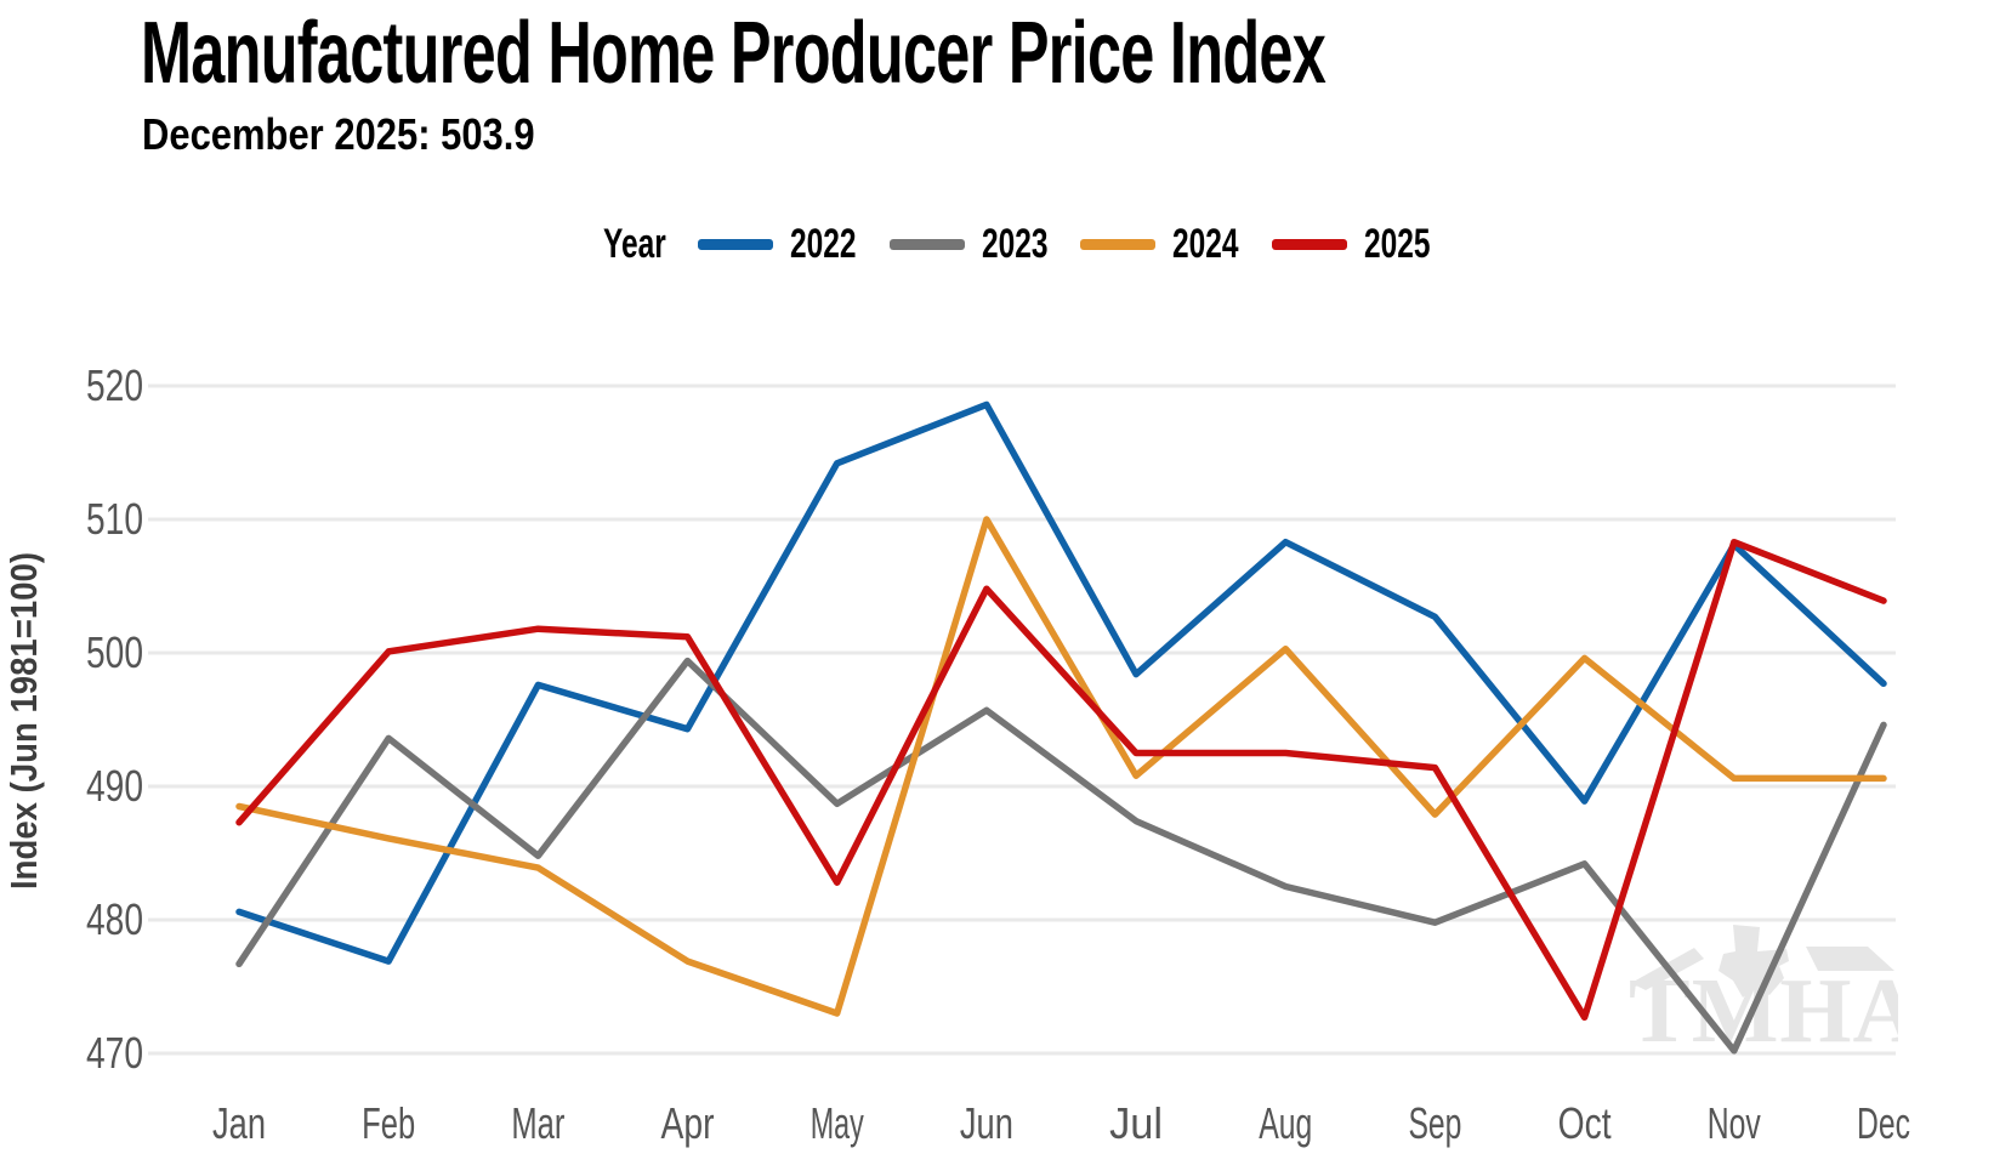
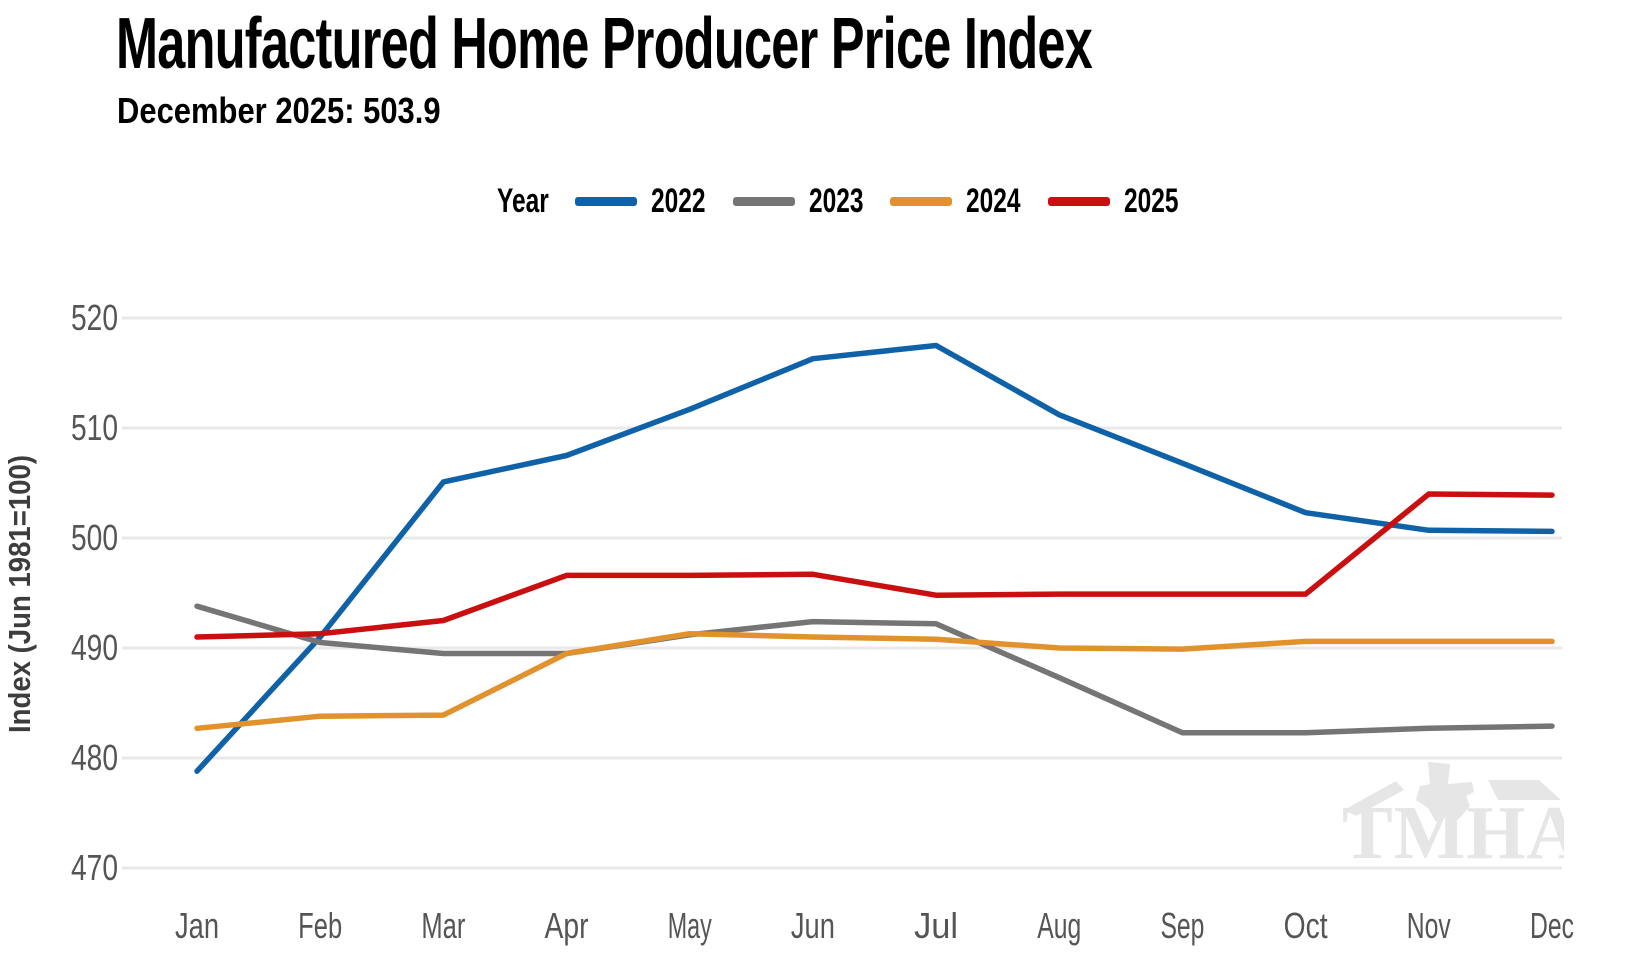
2022/Jan: 480.6 -> 478.8
2023/Jan: 476.7 -> 493.8
2024/Jan: 488.5 -> 482.7
2025/Jan: 487.3 -> 491.0
2022/Feb: 476.9 -> 491.0
2023/Feb: 493.6 -> 490.5
2024/Feb: 486.1 -> 483.8
2025/Feb: 500.1 -> 491.3
2022/Mar: 497.6 -> 505.1
2023/Mar: 484.8 -> 489.5
2025/Mar: 501.8 -> 492.5
2022/Apr: 494.3 -> 507.5
2023/Apr: 499.4 -> 489.5
2024/Apr: 476.9 -> 489.5
2025/Apr: 501.2 -> 496.6
2022/May: 514.2 -> 511.7
2023/May: 488.7 -> 491.2
2024/May: 473.0 -> 491.3
2025/May: 482.8 -> 496.6
2022/Jun: 518.6 -> 516.3
2023/Jun: 495.7 -> 492.4
2024/Jun: 510.0 -> 491.0
2025/Jun: 504.8 -> 496.7
2022/Jul: 498.4 -> 517.5
2023/Jul: 487.4 -> 492.2
2025/Jul: 492.5 -> 494.8
2022/Aug: 508.3 -> 511.2
2023/Aug: 482.5 -> 487.3
2024/Aug: 500.3 -> 490.0
2025/Aug: 492.5 -> 494.9
2022/Sep: 502.7 -> 506.8
2023/Sep: 479.8 -> 482.3
2024/Sep: 487.9 -> 489.9
2025/Sep: 491.4 -> 494.9
2022/Oct: 488.9 -> 502.3
2023/Oct: 484.2 -> 482.3
2024/Oct: 499.6 -> 490.6
2025/Oct: 472.7 -> 494.9
2022/Nov: 508.1 -> 500.7
2023/Nov: 470.2 -> 482.7
2025/Nov: 508.3 -> 504.0
2022/Dec: 497.7 -> 500.6
2023/Dec: 494.6 -> 482.9
